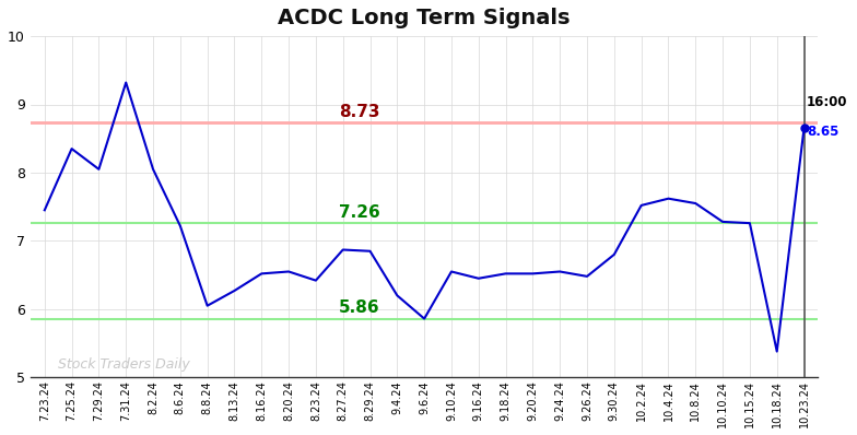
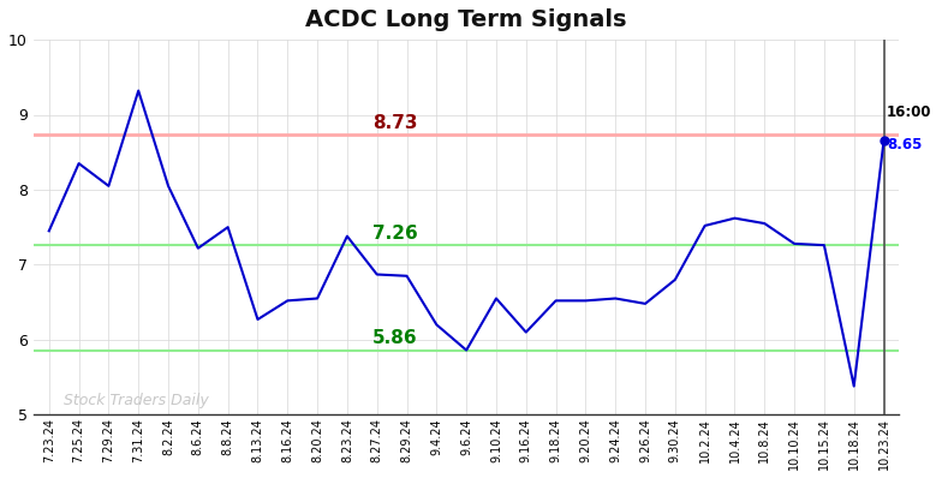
8.8.24: 6.05 -> 7.50
8.23.24: 6.42 -> 7.38
9.16.24: 6.45 -> 6.10
